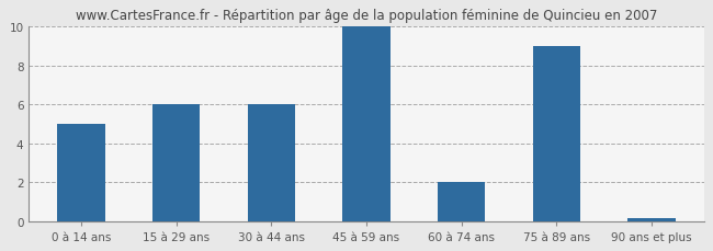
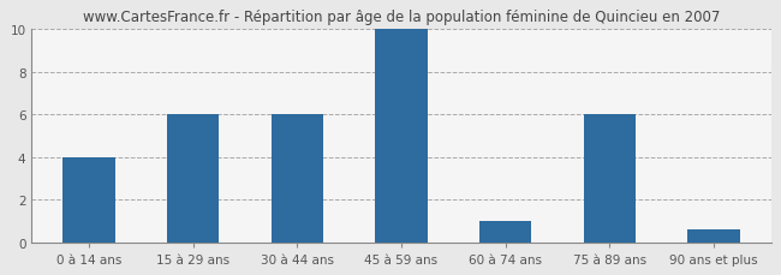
0 à 14 ans: 5.0 -> 4.0
60 à 74 ans: 2.0 -> 1.0
75 à 89 ans: 9.0 -> 6.0
90 ans et plus: 0.1 -> 0.6
